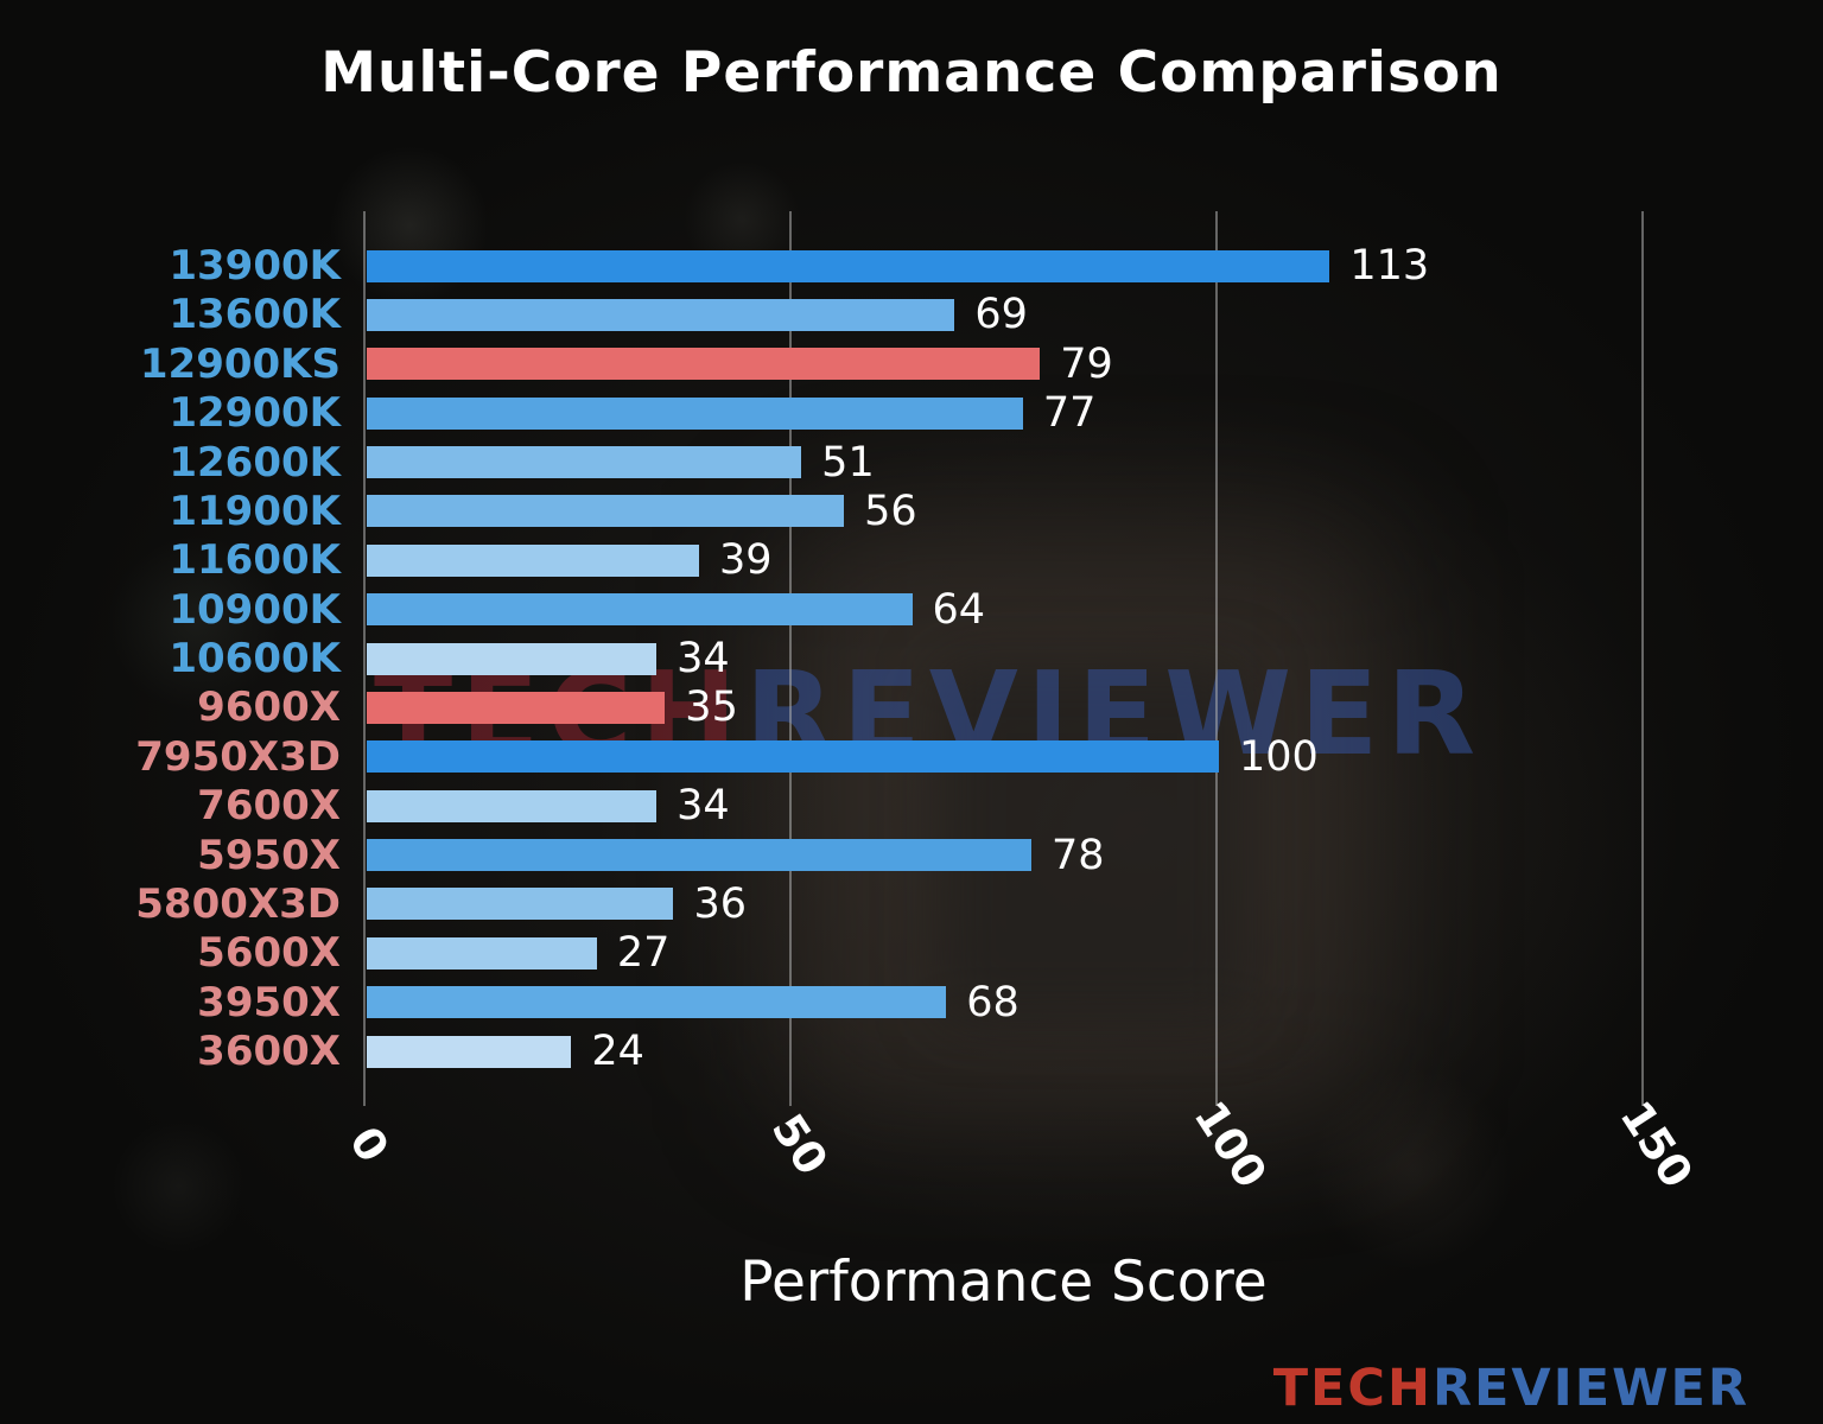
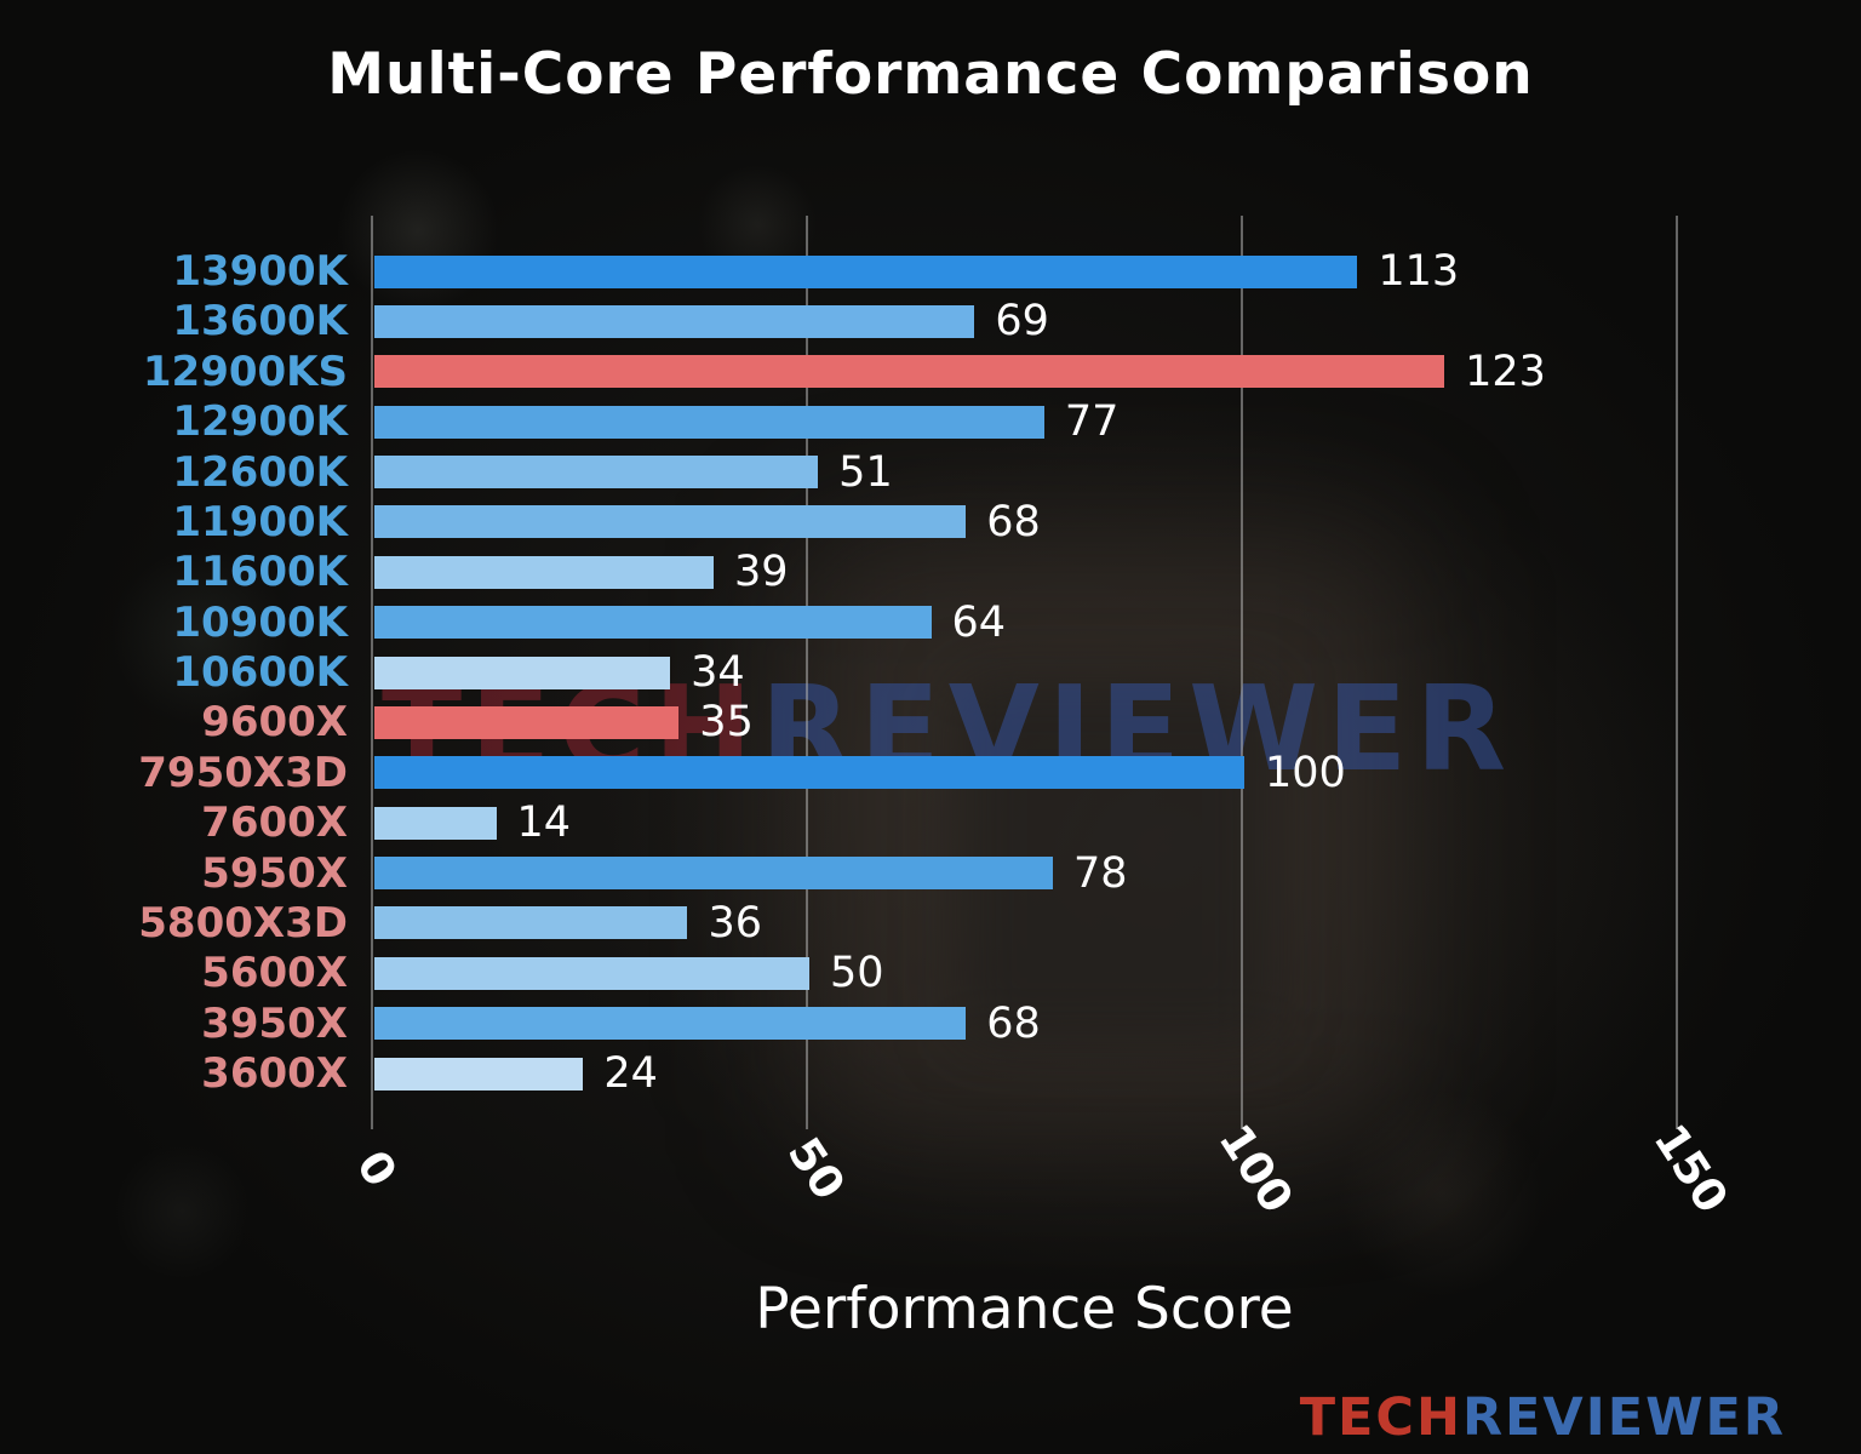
12900KS: 79 -> 123
11900K: 56 -> 68
7600X: 34 -> 14
5600X: 27 -> 50
